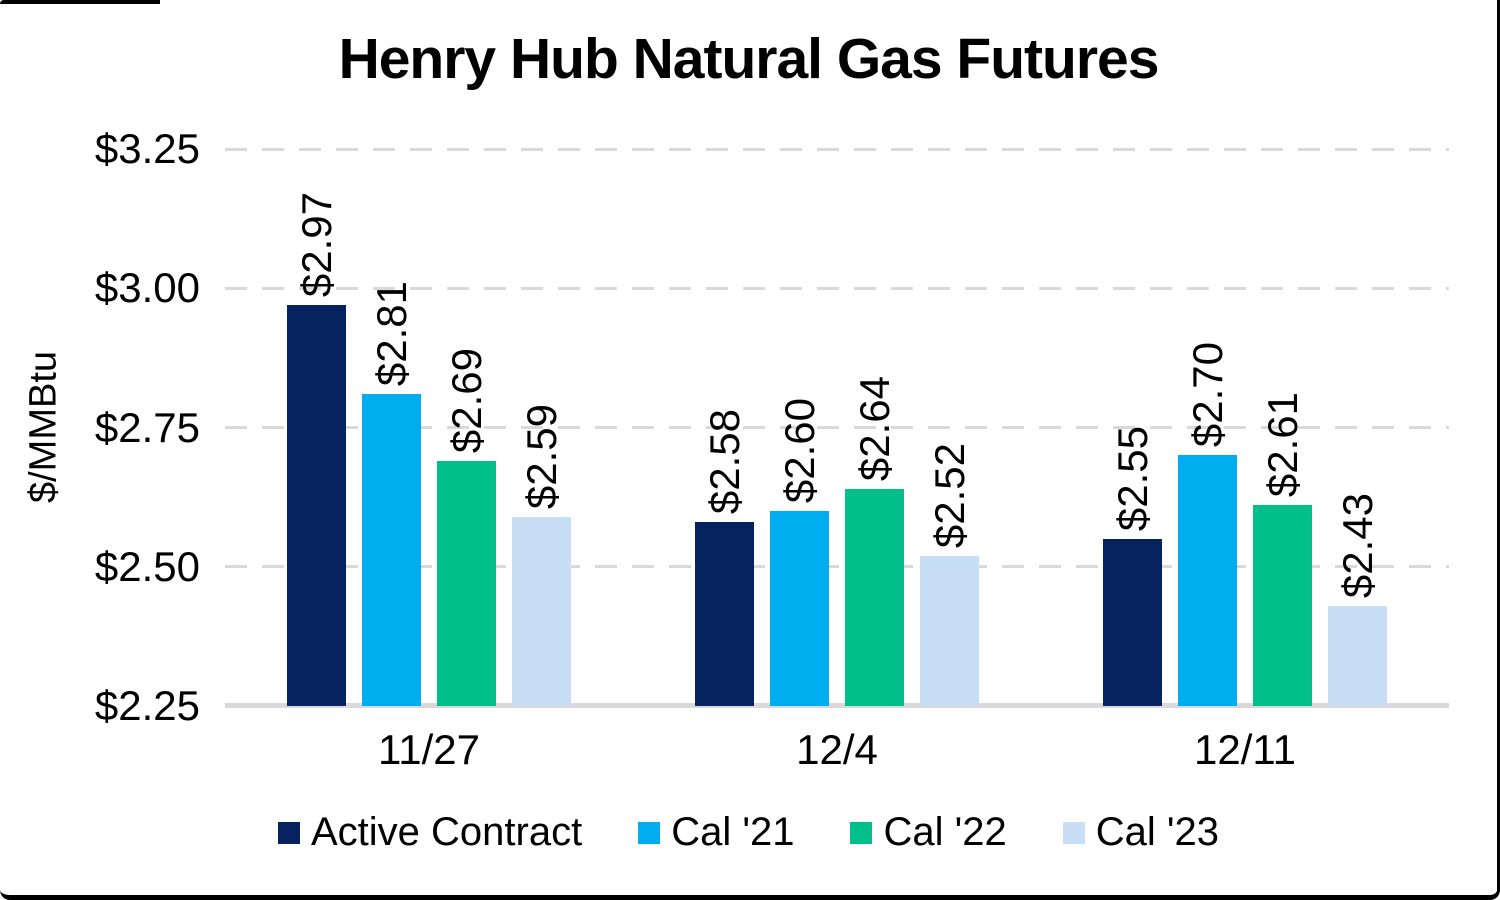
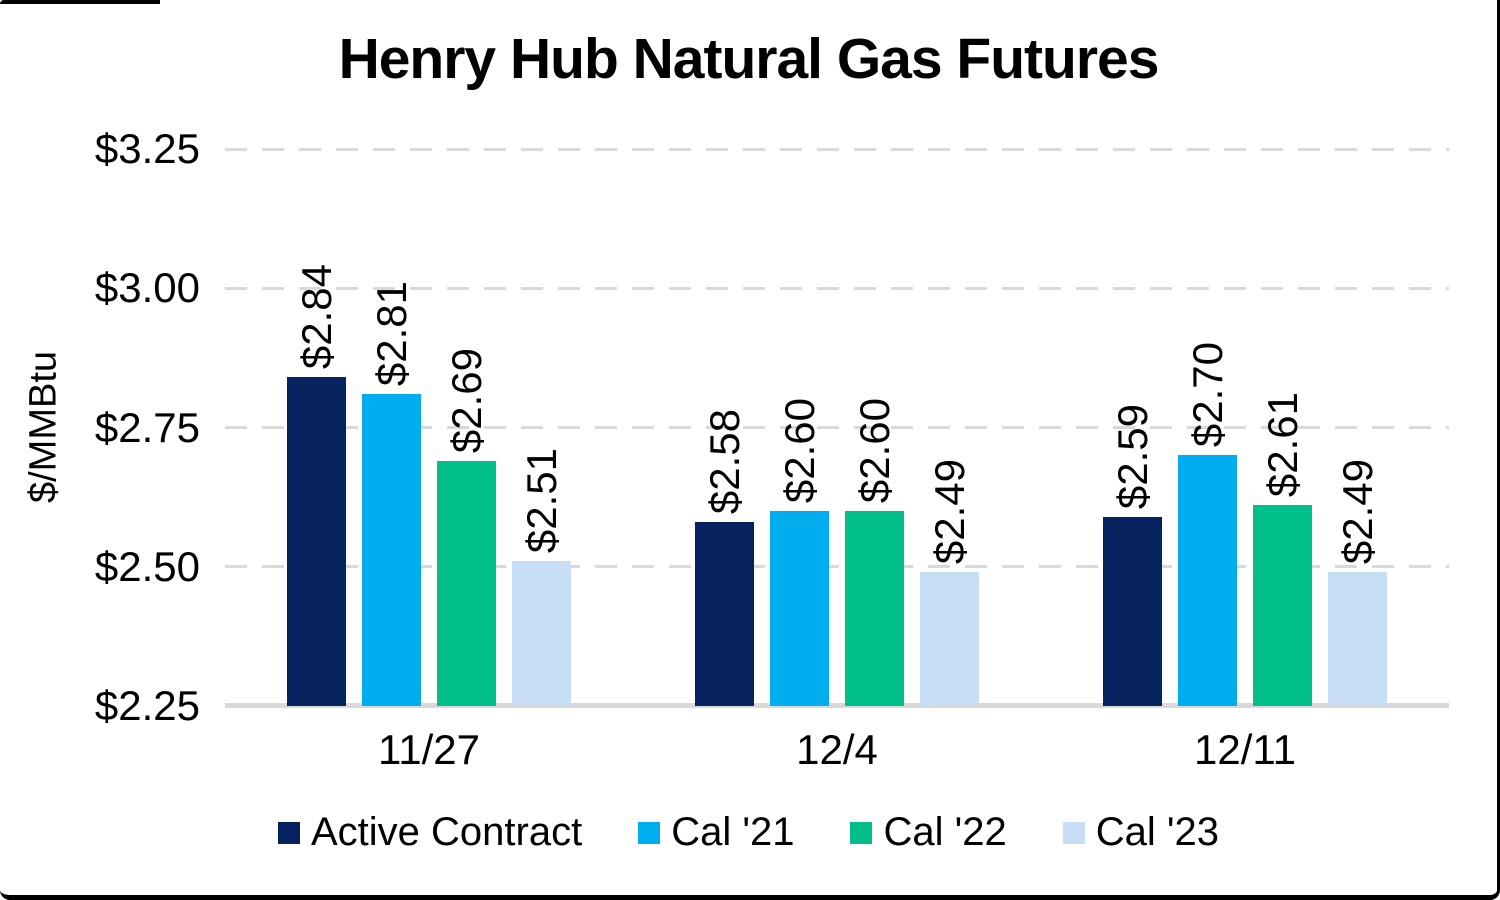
Active Contract/11/27: $2.97 -> $2.84
Cal '23/11/27: $2.59 -> $2.51
Cal '22/12/4: $2.64 -> $2.60
Cal '23/12/4: $2.52 -> $2.49
Active Contract/12/11: $2.55 -> $2.59
Cal '23/12/11: $2.43 -> $2.49
